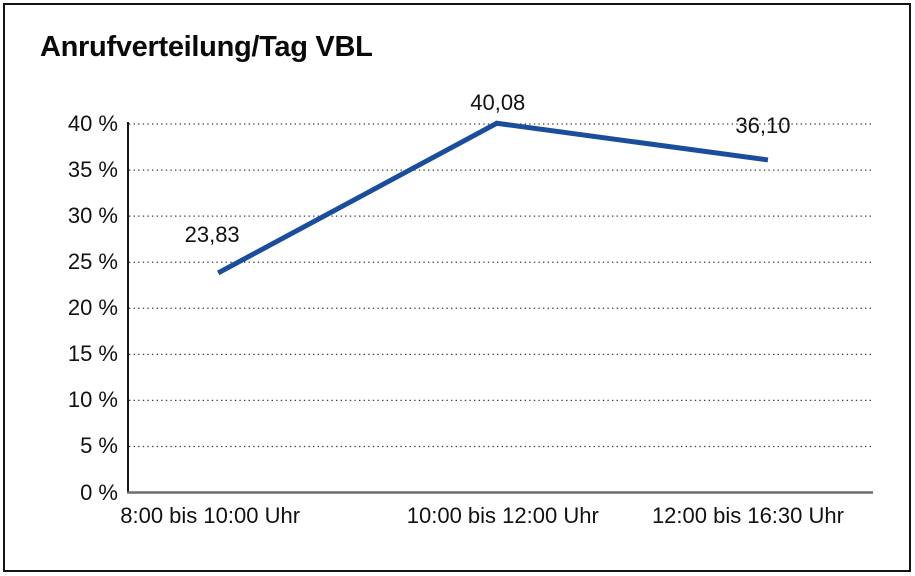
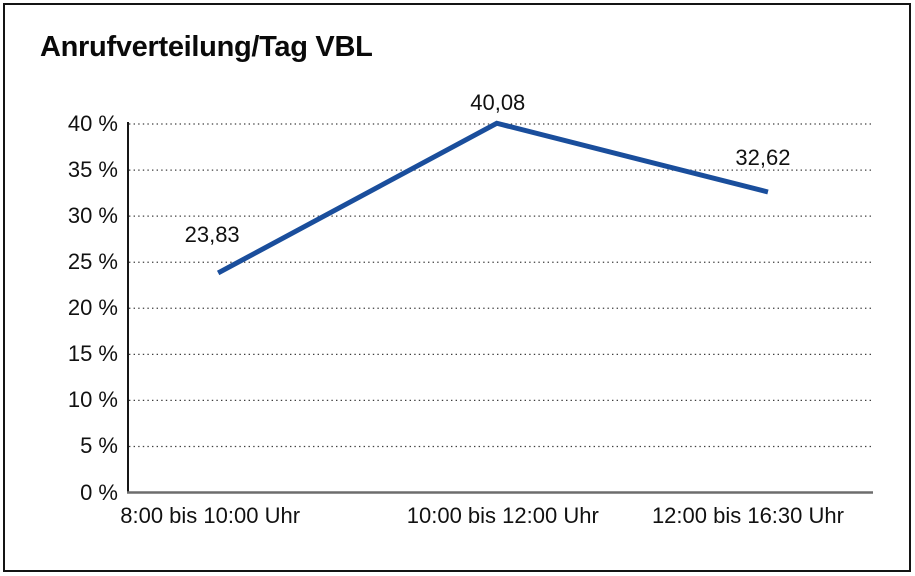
12:00 bis 16:30 Uhr: 36,10 -> 32,62
